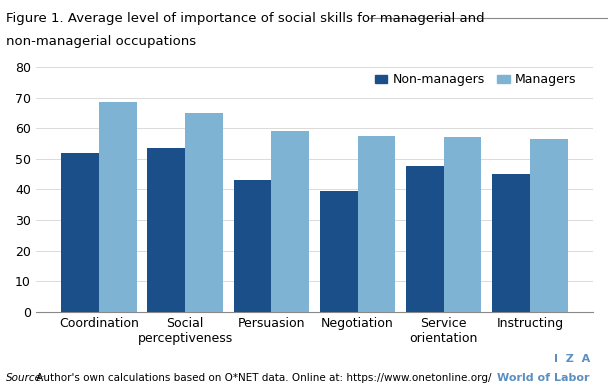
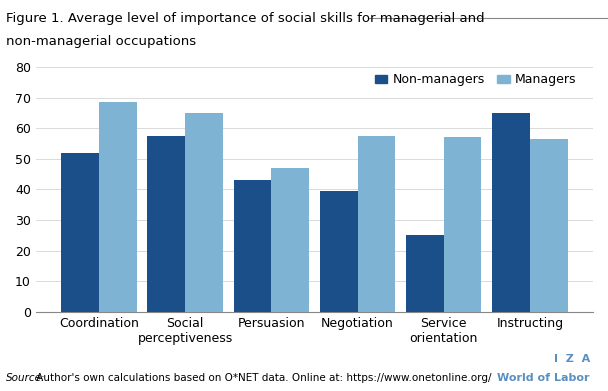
Non-managers/Social perceptiveness: 53.5 -> 57.5
Managers/Persuasion: 59.0 -> 47.0
Non-managers/Service orientation: 47.5 -> 25.0
Non-managers/Instructing: 45.0 -> 65.0
